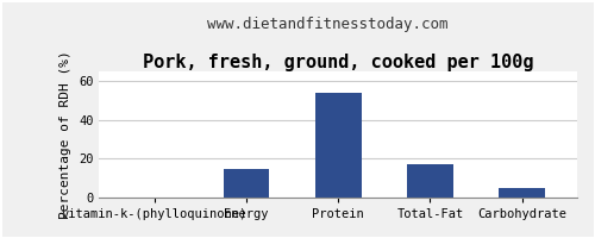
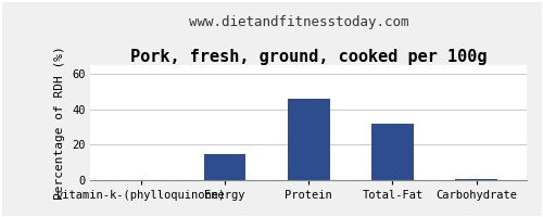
Protein: 54 -> 46
Total-Fat: 17 -> 32
Carbohydrate: 5 -> 0
